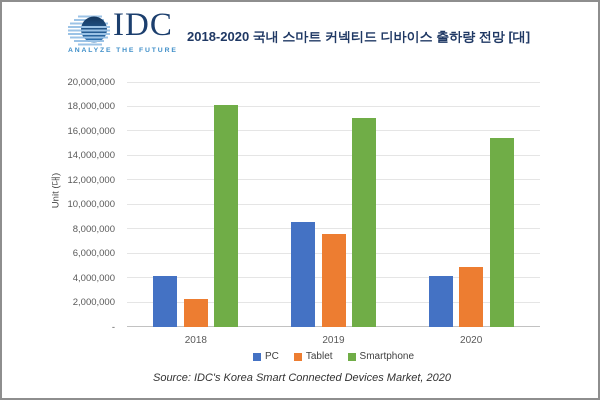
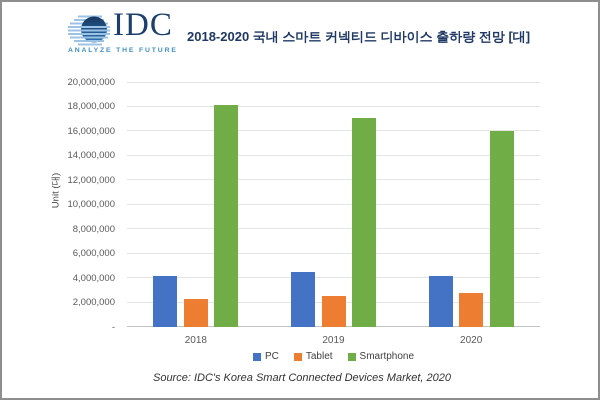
PC/2019: 8600000 -> 4500000
Tablet/2019: 7600000 -> 2500000
Tablet/2020: 4900000 -> 2800000
Smartphone/2020: 15400000 -> 16000000
